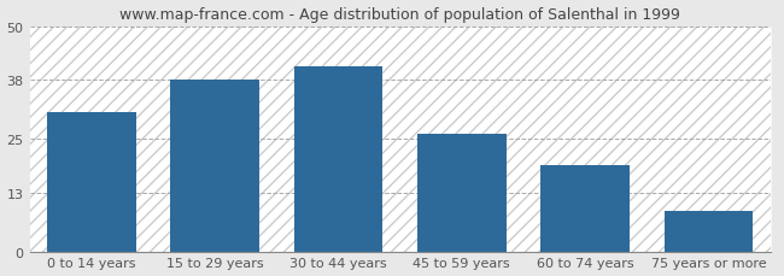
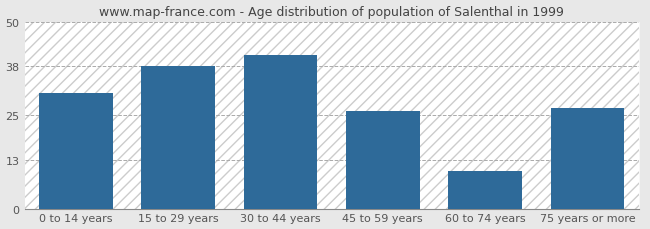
60 to 74 years: 19 -> 10
75 years or more: 9 -> 27
